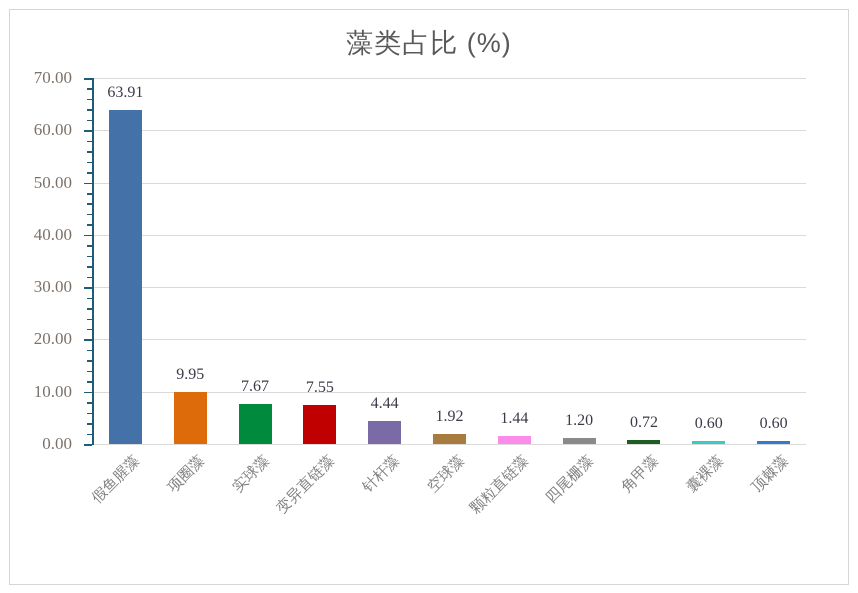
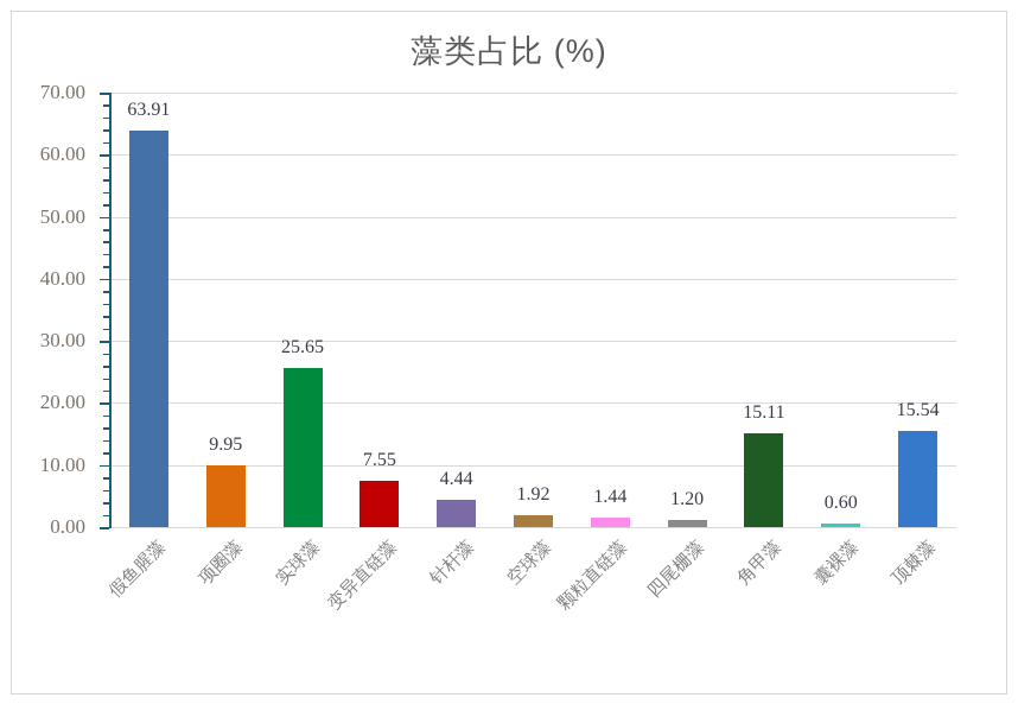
实球藻: 7.67 -> 25.65
角甲藻: 0.72 -> 15.11
顶棘藻: 0.60 -> 15.54
